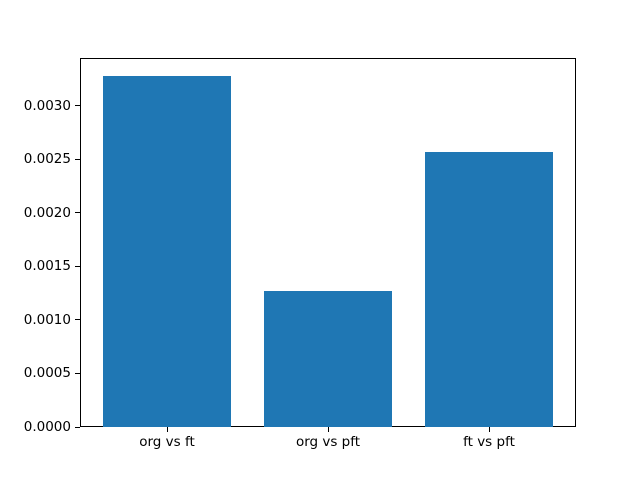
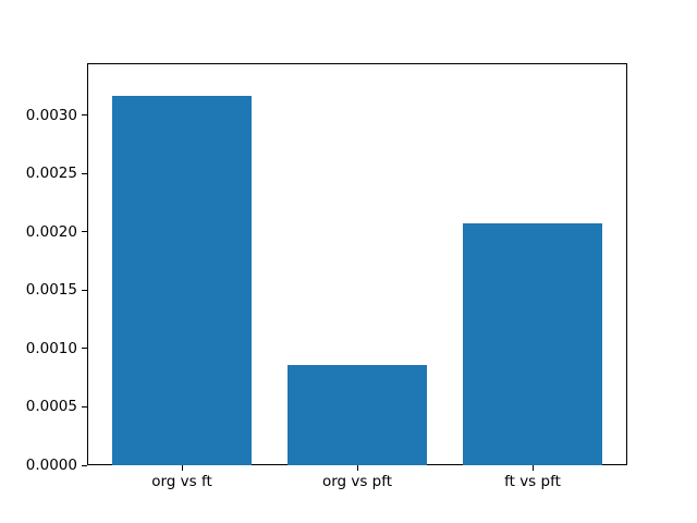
org vs ft: 0.00328 -> 0.00316
org vs pft: 0.00127 -> 0.00086
ft vs pft: 0.00257 -> 0.00207
